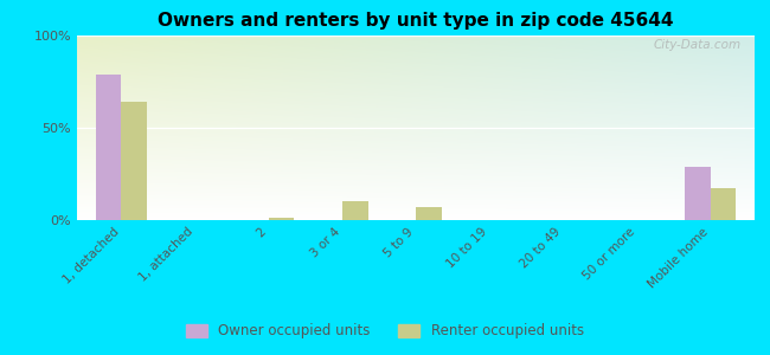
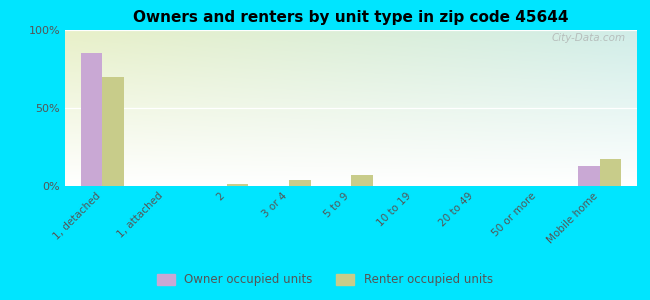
Owner occupied units/1, detached: 79% -> 85%
Renter occupied units/1, detached: 64% -> 70%
Renter occupied units/3 or 4: 10% -> 4%
Owner occupied units/Mobile home: 29% -> 13%
